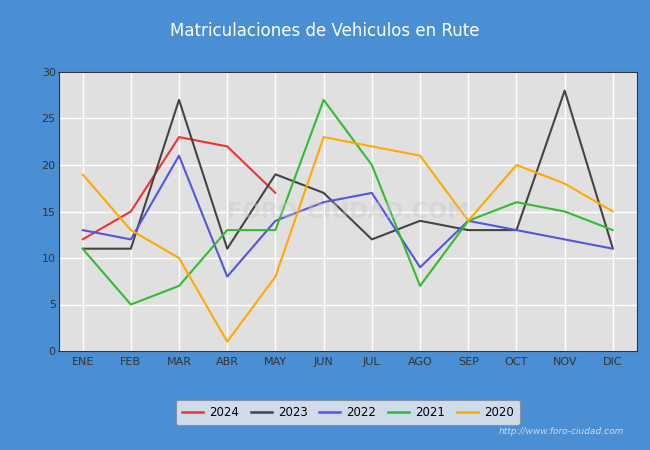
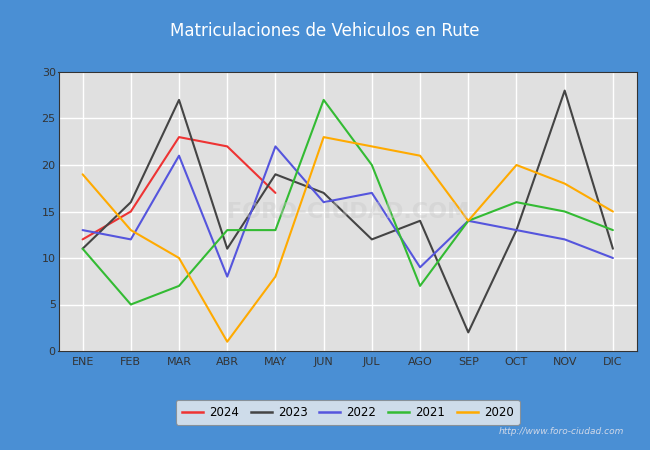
2023/FEB: 11 -> 16
2022/MAY: 14 -> 22
2023/SEP: 13 -> 2
2022/DIC: 11 -> 10
